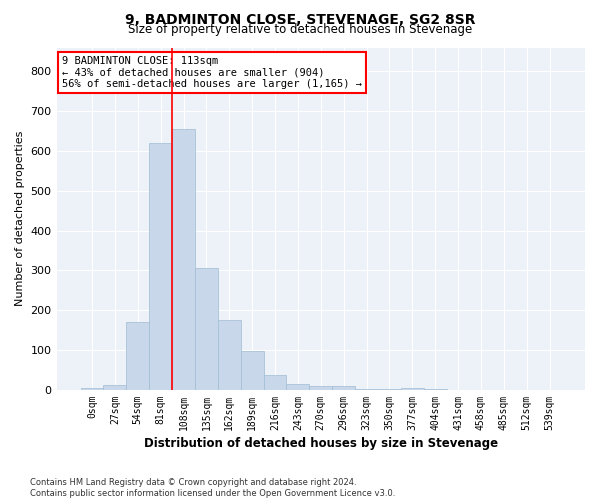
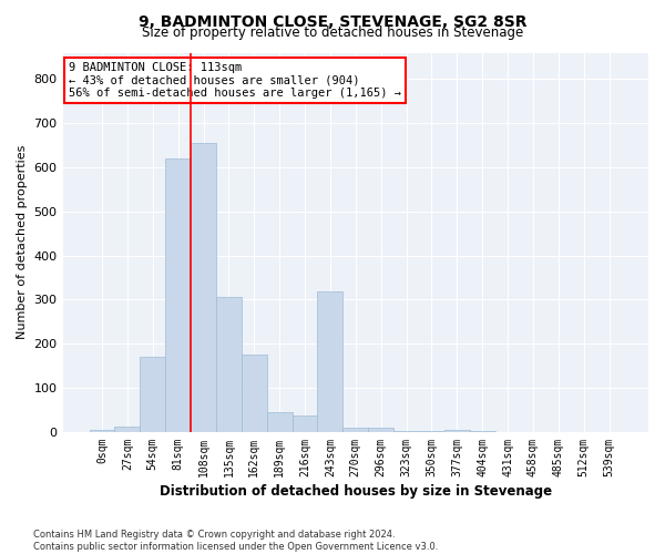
189sqm: 98 -> 45
243sqm: 14 -> 320
